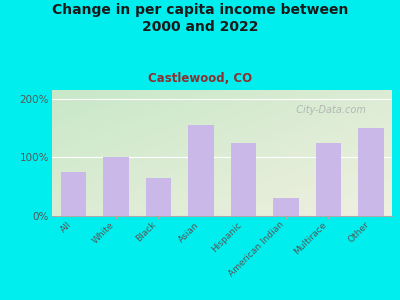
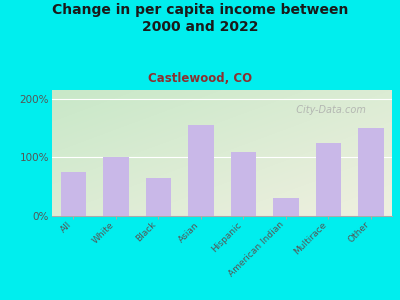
Hispanic: 124% -> 110%
